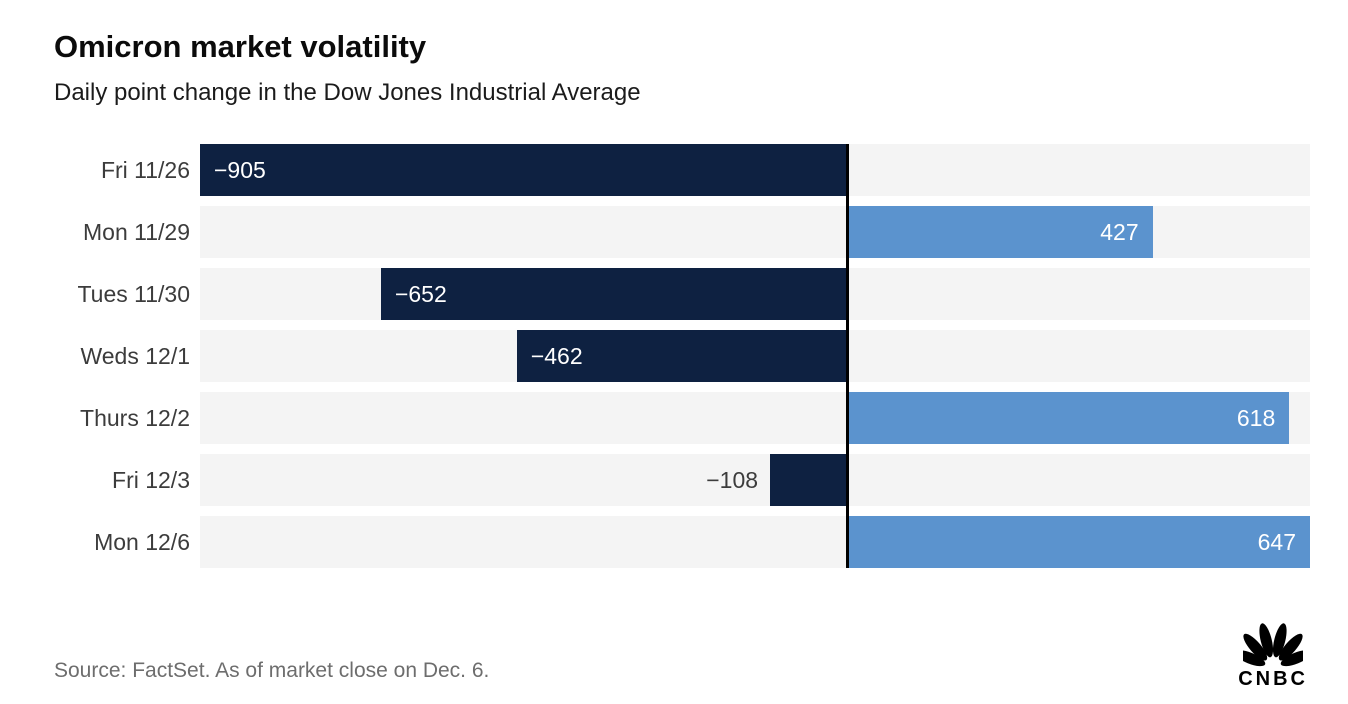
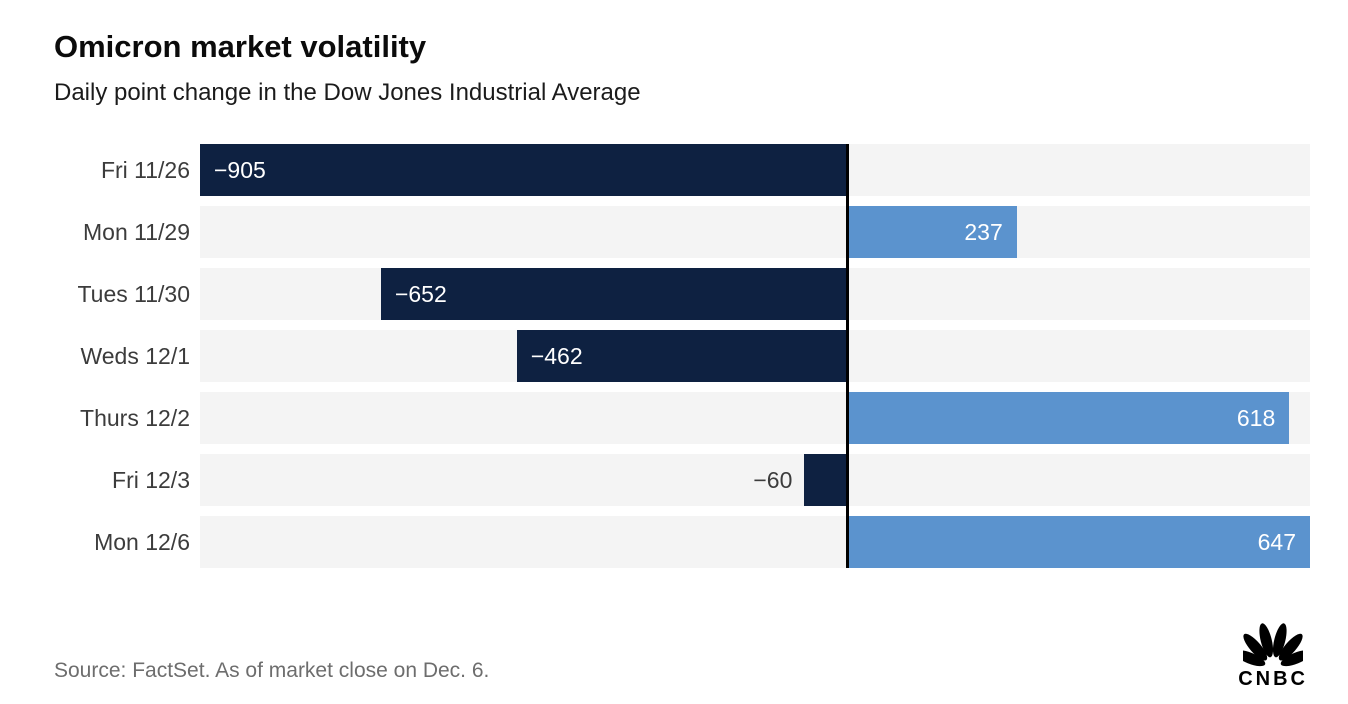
Mon 11/29: 427 -> 237
Fri 12/3: −108 -> −60
